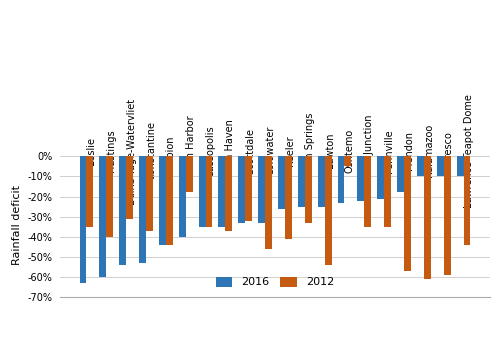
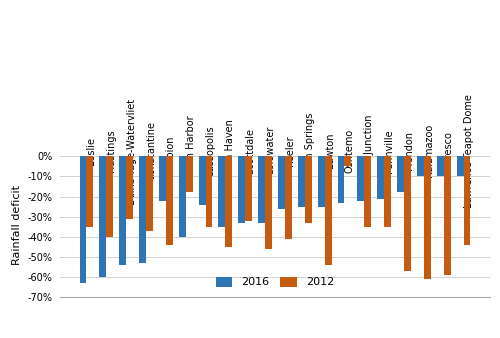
2016/Albion: -44% -> -22%
2016/Cassopolis: -35% -> -24%
2012/South Haven: -37% -> -45%
